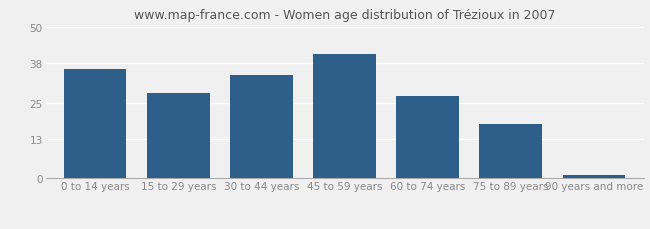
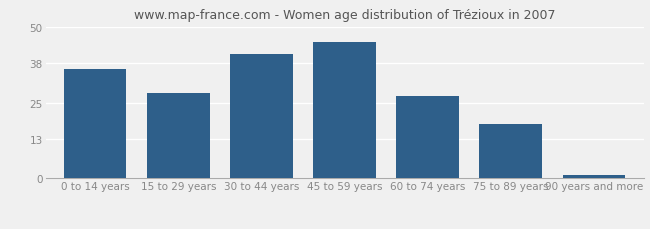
30 to 44 years: 34 -> 41
45 to 59 years: 41 -> 45
